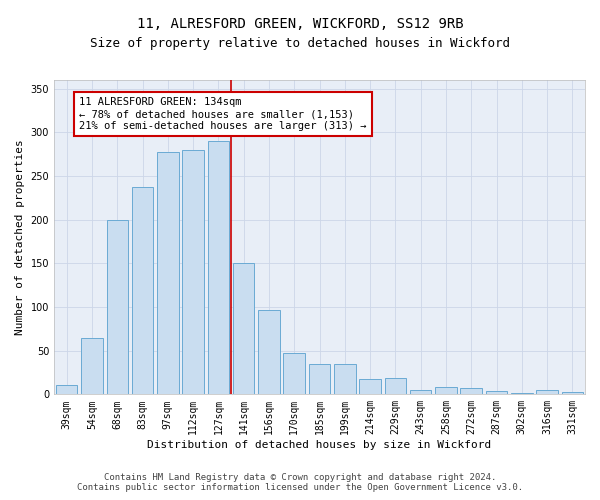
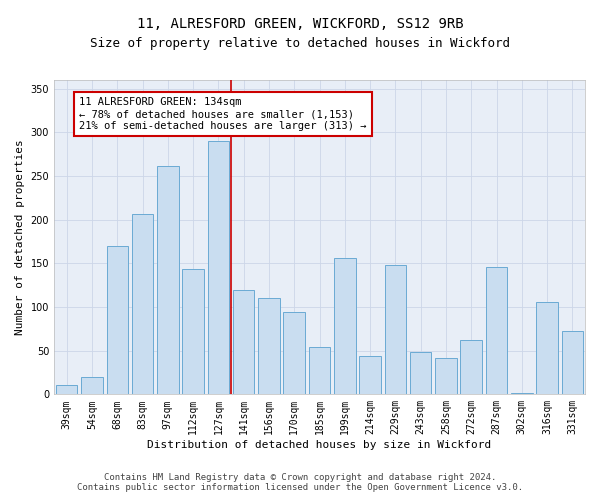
54sqm: 64 -> 20
68sqm: 200 -> 170
83sqm: 237 -> 206
97sqm: 278 -> 262
112sqm: 280 -> 144
141sqm: 150 -> 120
156sqm: 97 -> 110
170sqm: 47 -> 94
185sqm: 35 -> 54
199sqm: 35 -> 156
214sqm: 18 -> 44
229sqm: 19 -> 148
243sqm: 5 -> 48
258sqm: 8 -> 42
272sqm: 7 -> 62
287sqm: 4 -> 146
316sqm: 5 -> 106
331sqm: 3 -> 72
